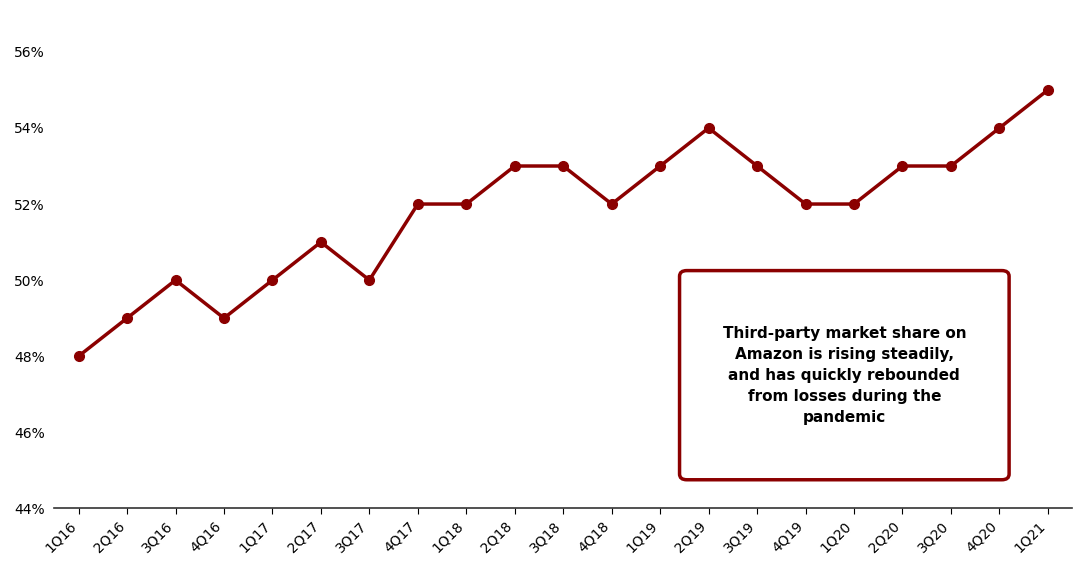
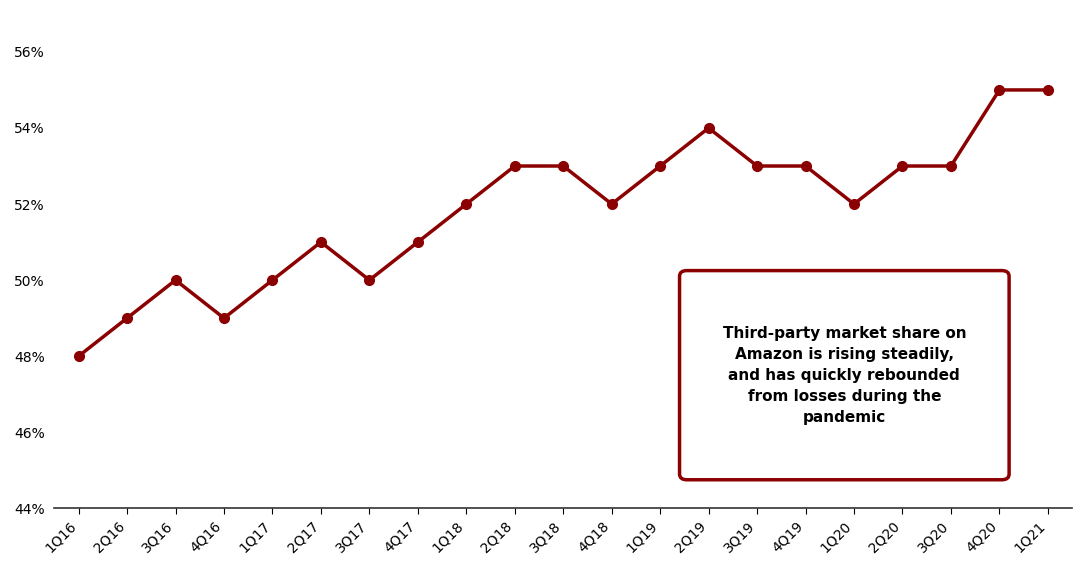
4Q17: 52% -> 51%
4Q19: 52% -> 53%
4Q20: 54% -> 55%
